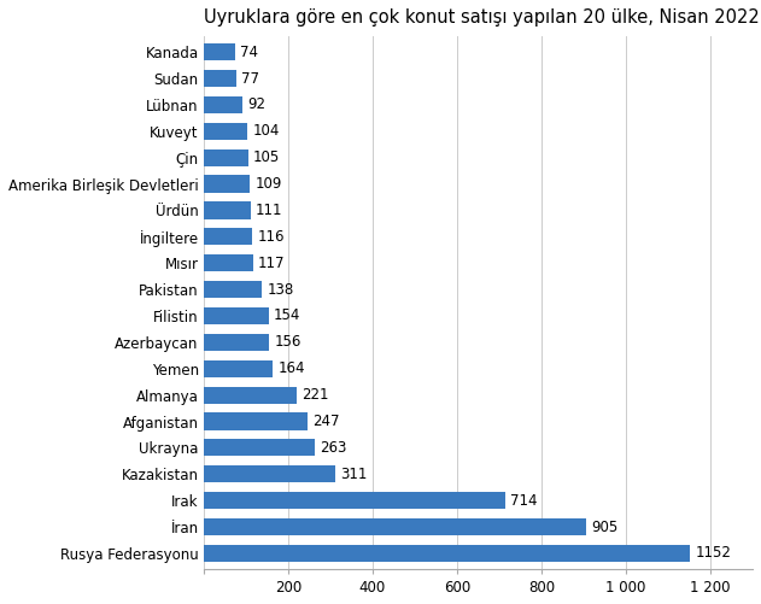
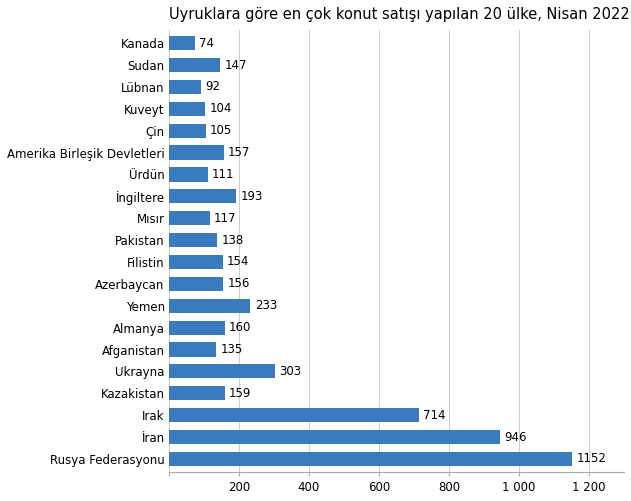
Sudan: 77 -> 147
Amerika Birleşik Devletleri: 109 -> 157
İngiltere: 116 -> 193
Yemen: 164 -> 233
Almanya: 221 -> 160
Afganistan: 247 -> 135
Ukrayna: 263 -> 303
Kazakistan: 311 -> 159
İran: 905 -> 946
